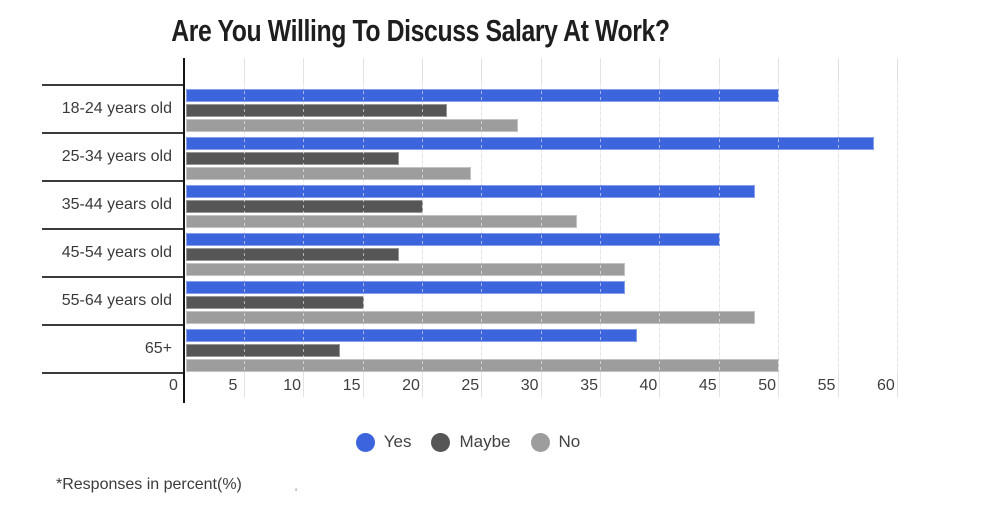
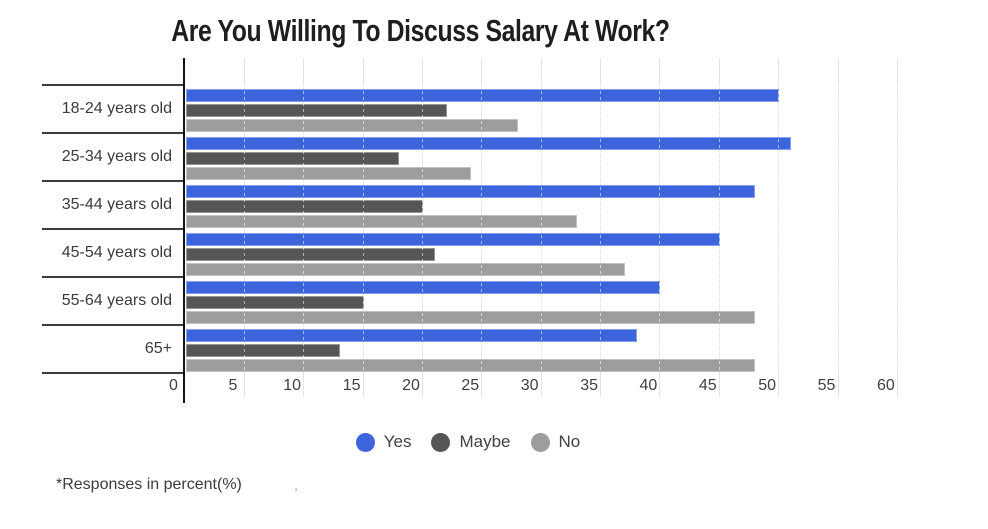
Yes/25-34 years old: 58 -> 51
Maybe/45-54 years old: 18 -> 21
Yes/55-64 years old: 37 -> 40
No/65+: 50 -> 48
